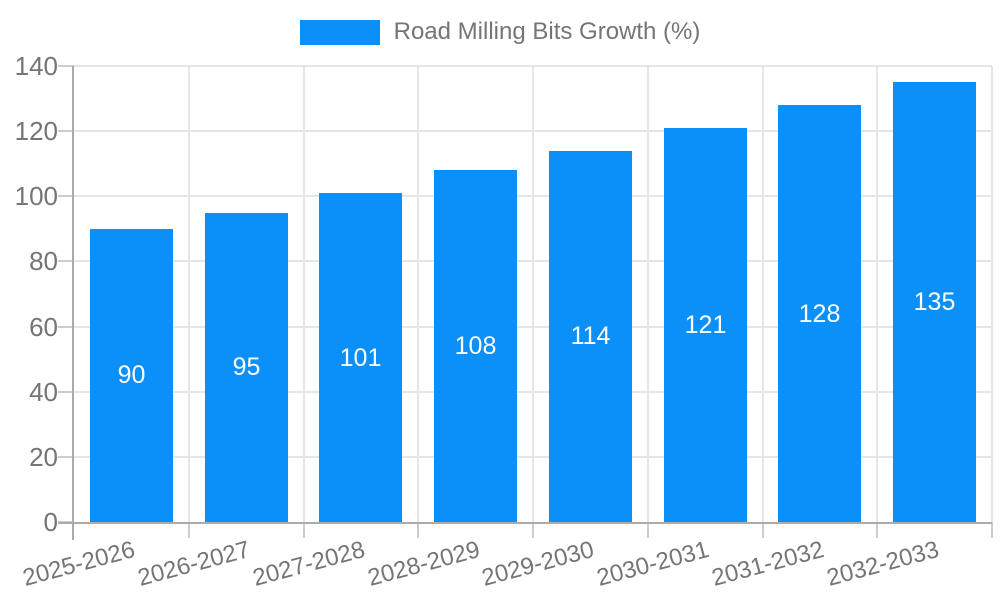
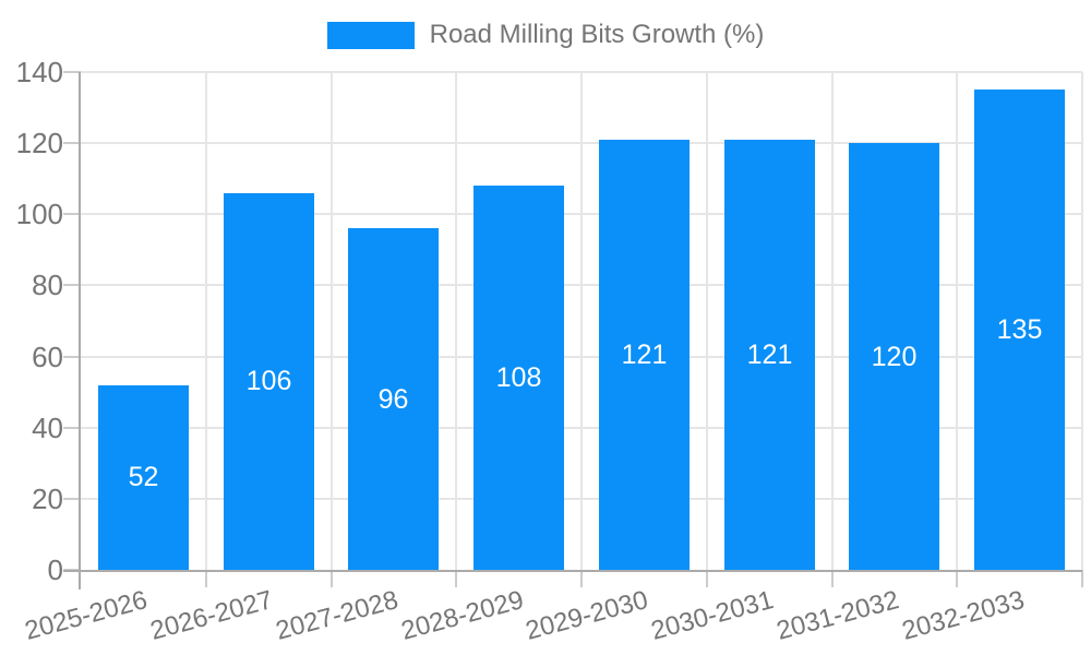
2025-2026: 90 -> 52
2026-2027: 95 -> 106
2027-2028: 101 -> 96
2029-2030: 114 -> 121
2031-2032: 128 -> 120
